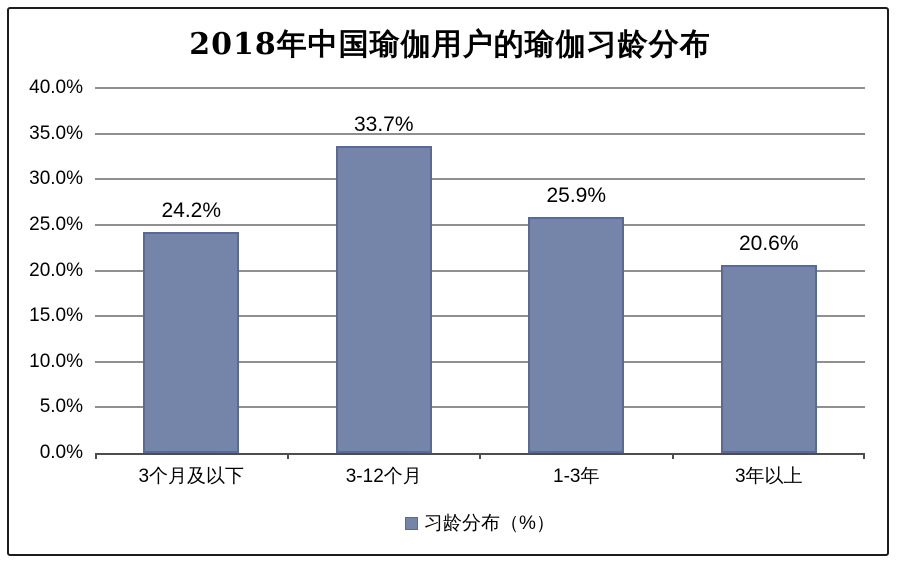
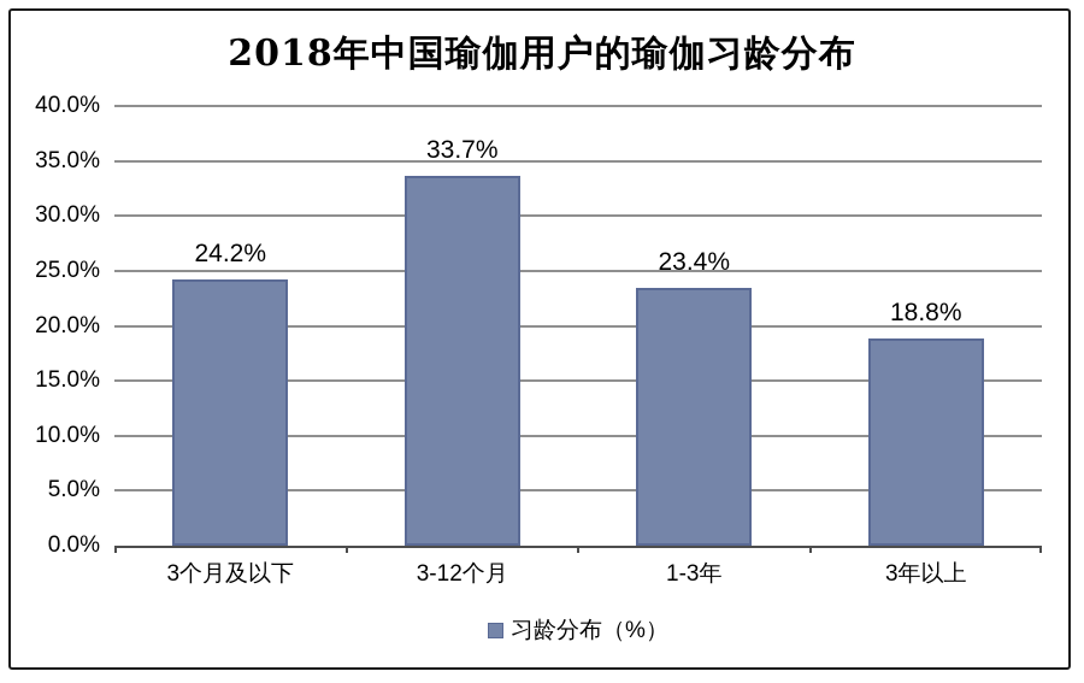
1-3年: 25.9% -> 23.4%
3年以上: 20.6% -> 18.8%
